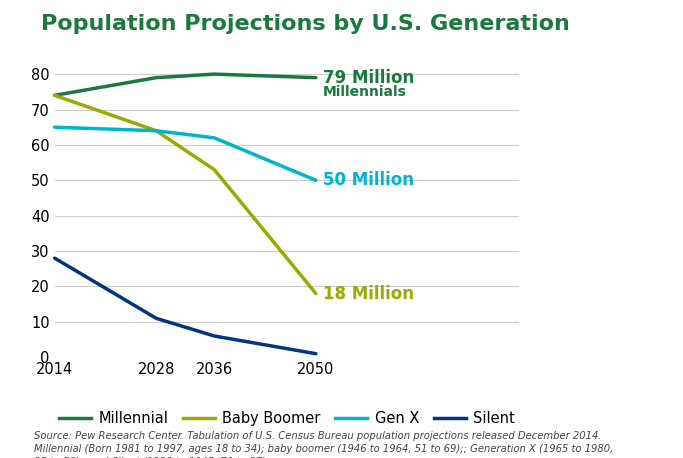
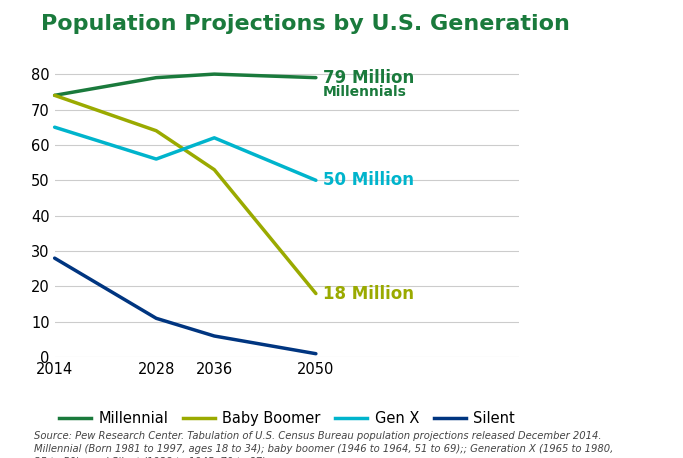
Gen X/2028: 64 -> 56
